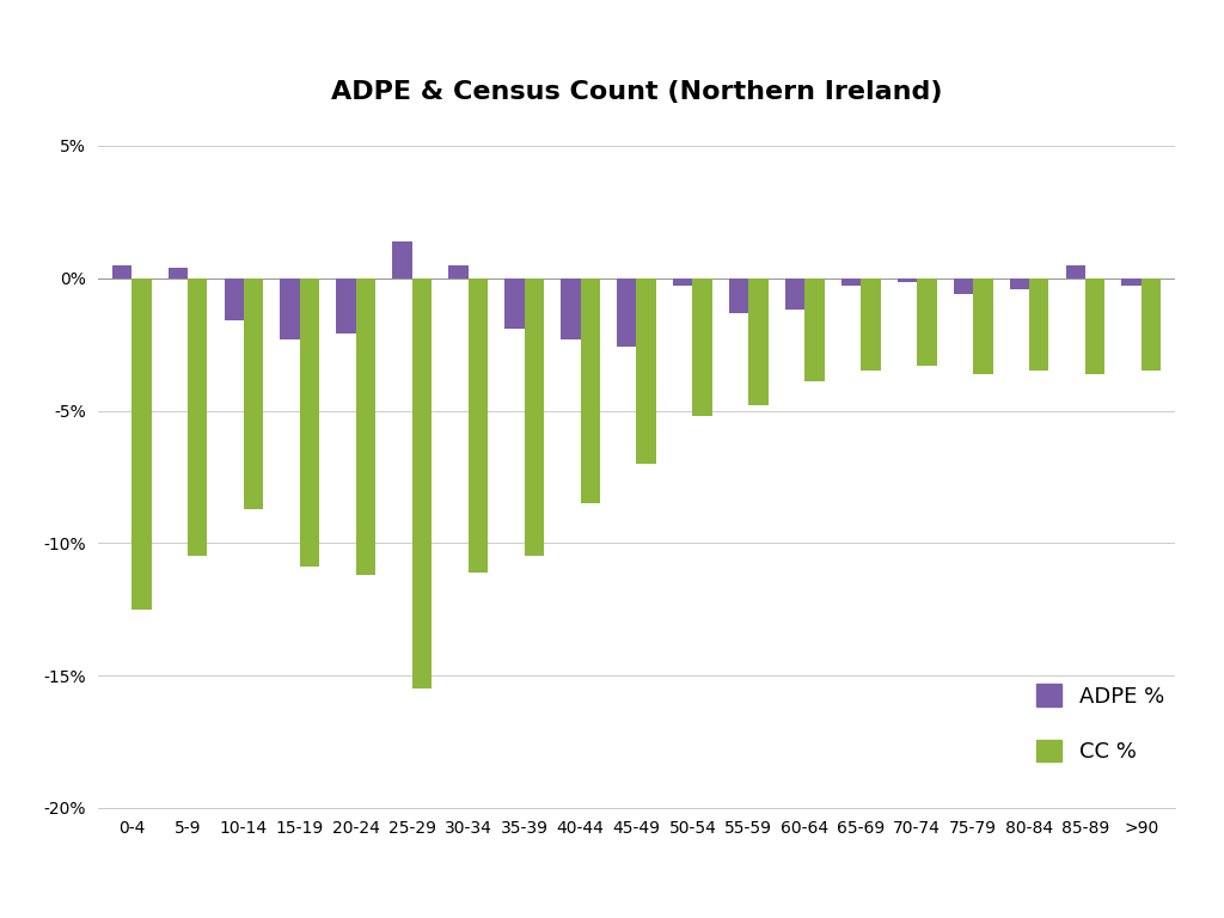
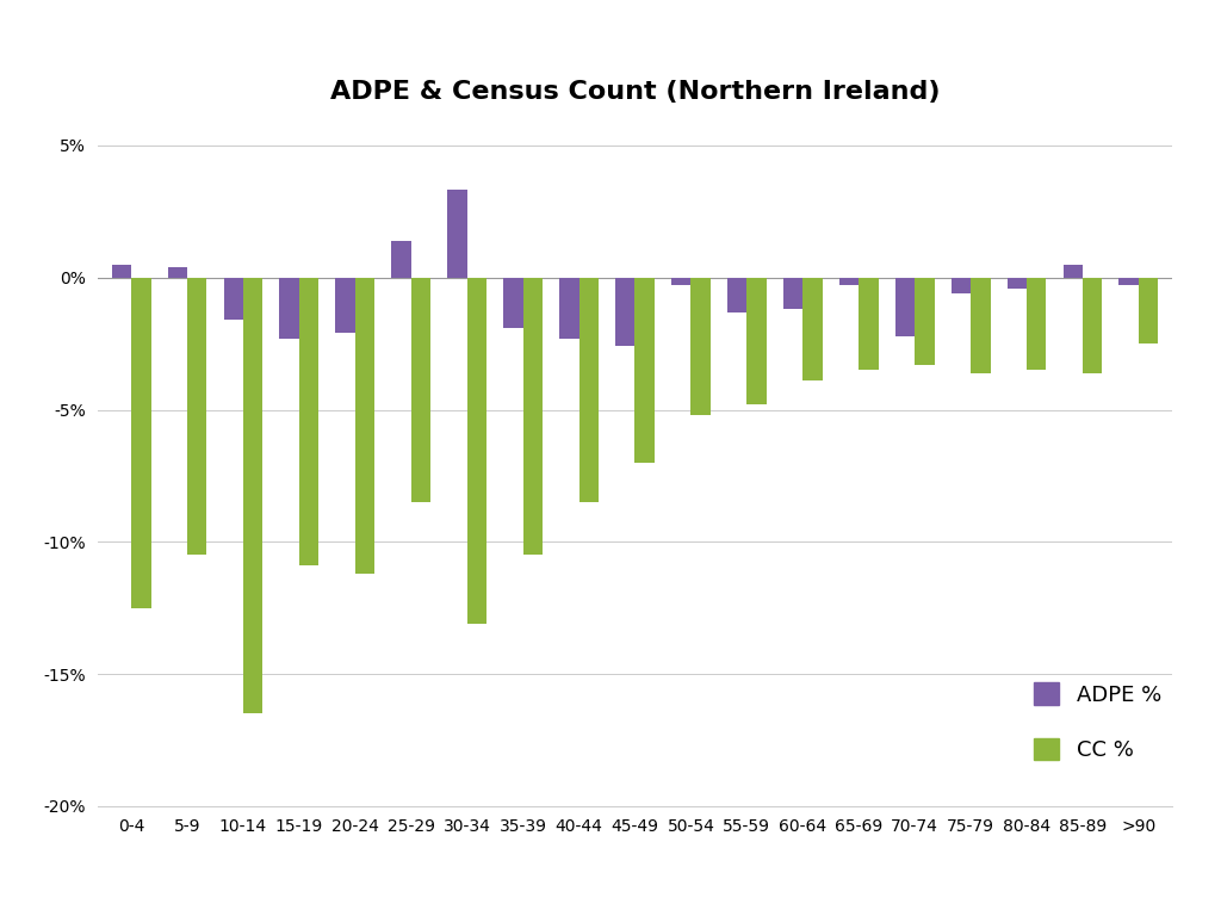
CC %/10-14: -8.7% -> -16.5%
CC %/25-29: -15.5% -> -8.5%
ADPE %/30-34: 0.50% -> 3.35%
CC %/30-34: -11.1% -> -13.1%
ADPE %/70-74: -0.15% -> -2.20%
CC %/>90: -3.5% -> -2.5%
